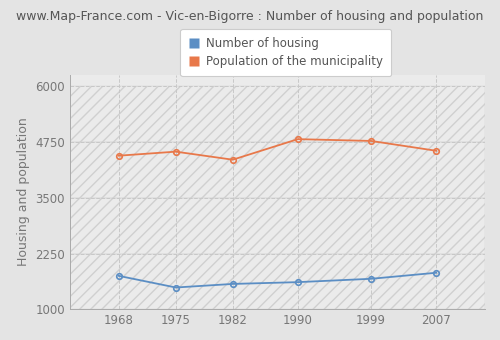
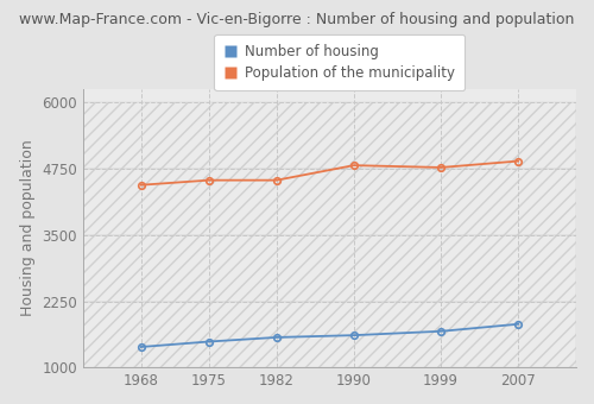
Number of housing/1968: 1750 -> 1390
Population of the municipality/1982: 4350 -> 4530
Population of the municipality/2007: 4550 -> 4890
